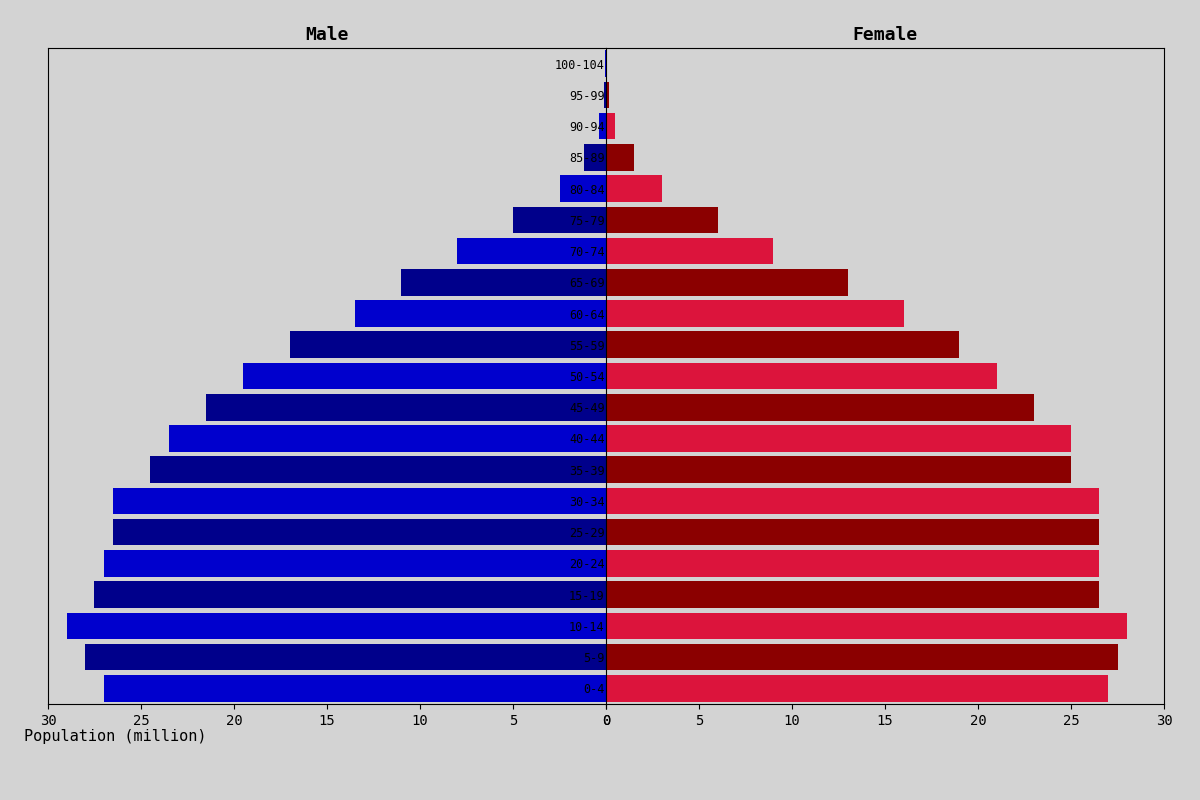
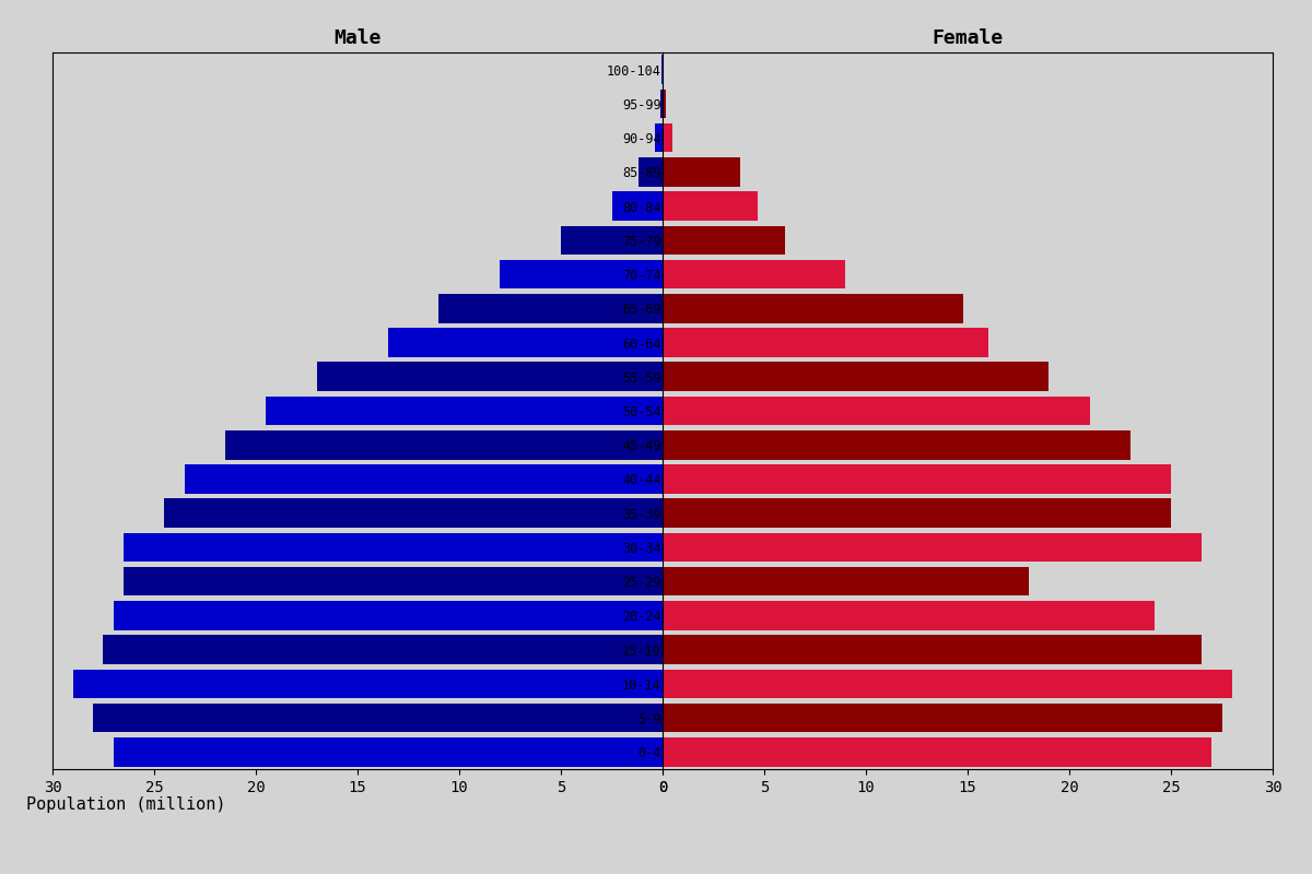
Female/85-89: 1.5 -> 3.8
Female/80-84: 3.0 -> 4.7
Female/65-69: 13.0 -> 14.8
Female/25-29: 26.5 -> 18.0
Female/20-24: 26.5 -> 24.2
